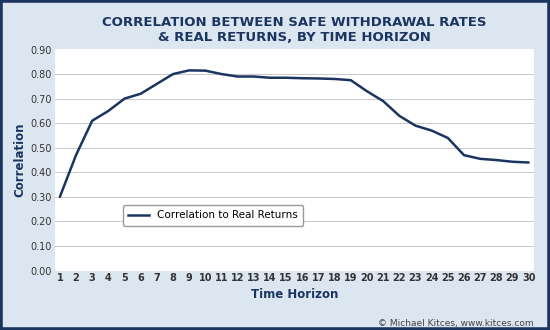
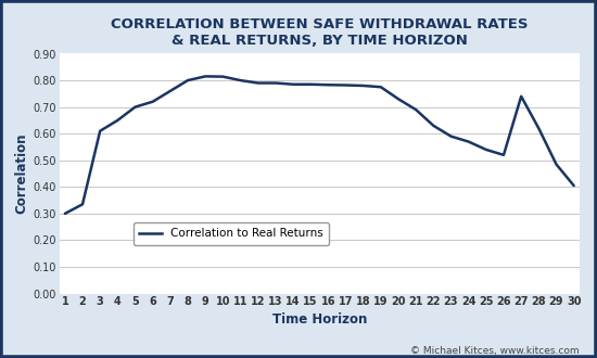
2: 0.470 -> 0.335
26: 0.470 -> 0.520
27: 0.455 -> 0.740
28: 0.450 -> 0.620
29: 0.443 -> 0.485
30: 0.440 -> 0.405
